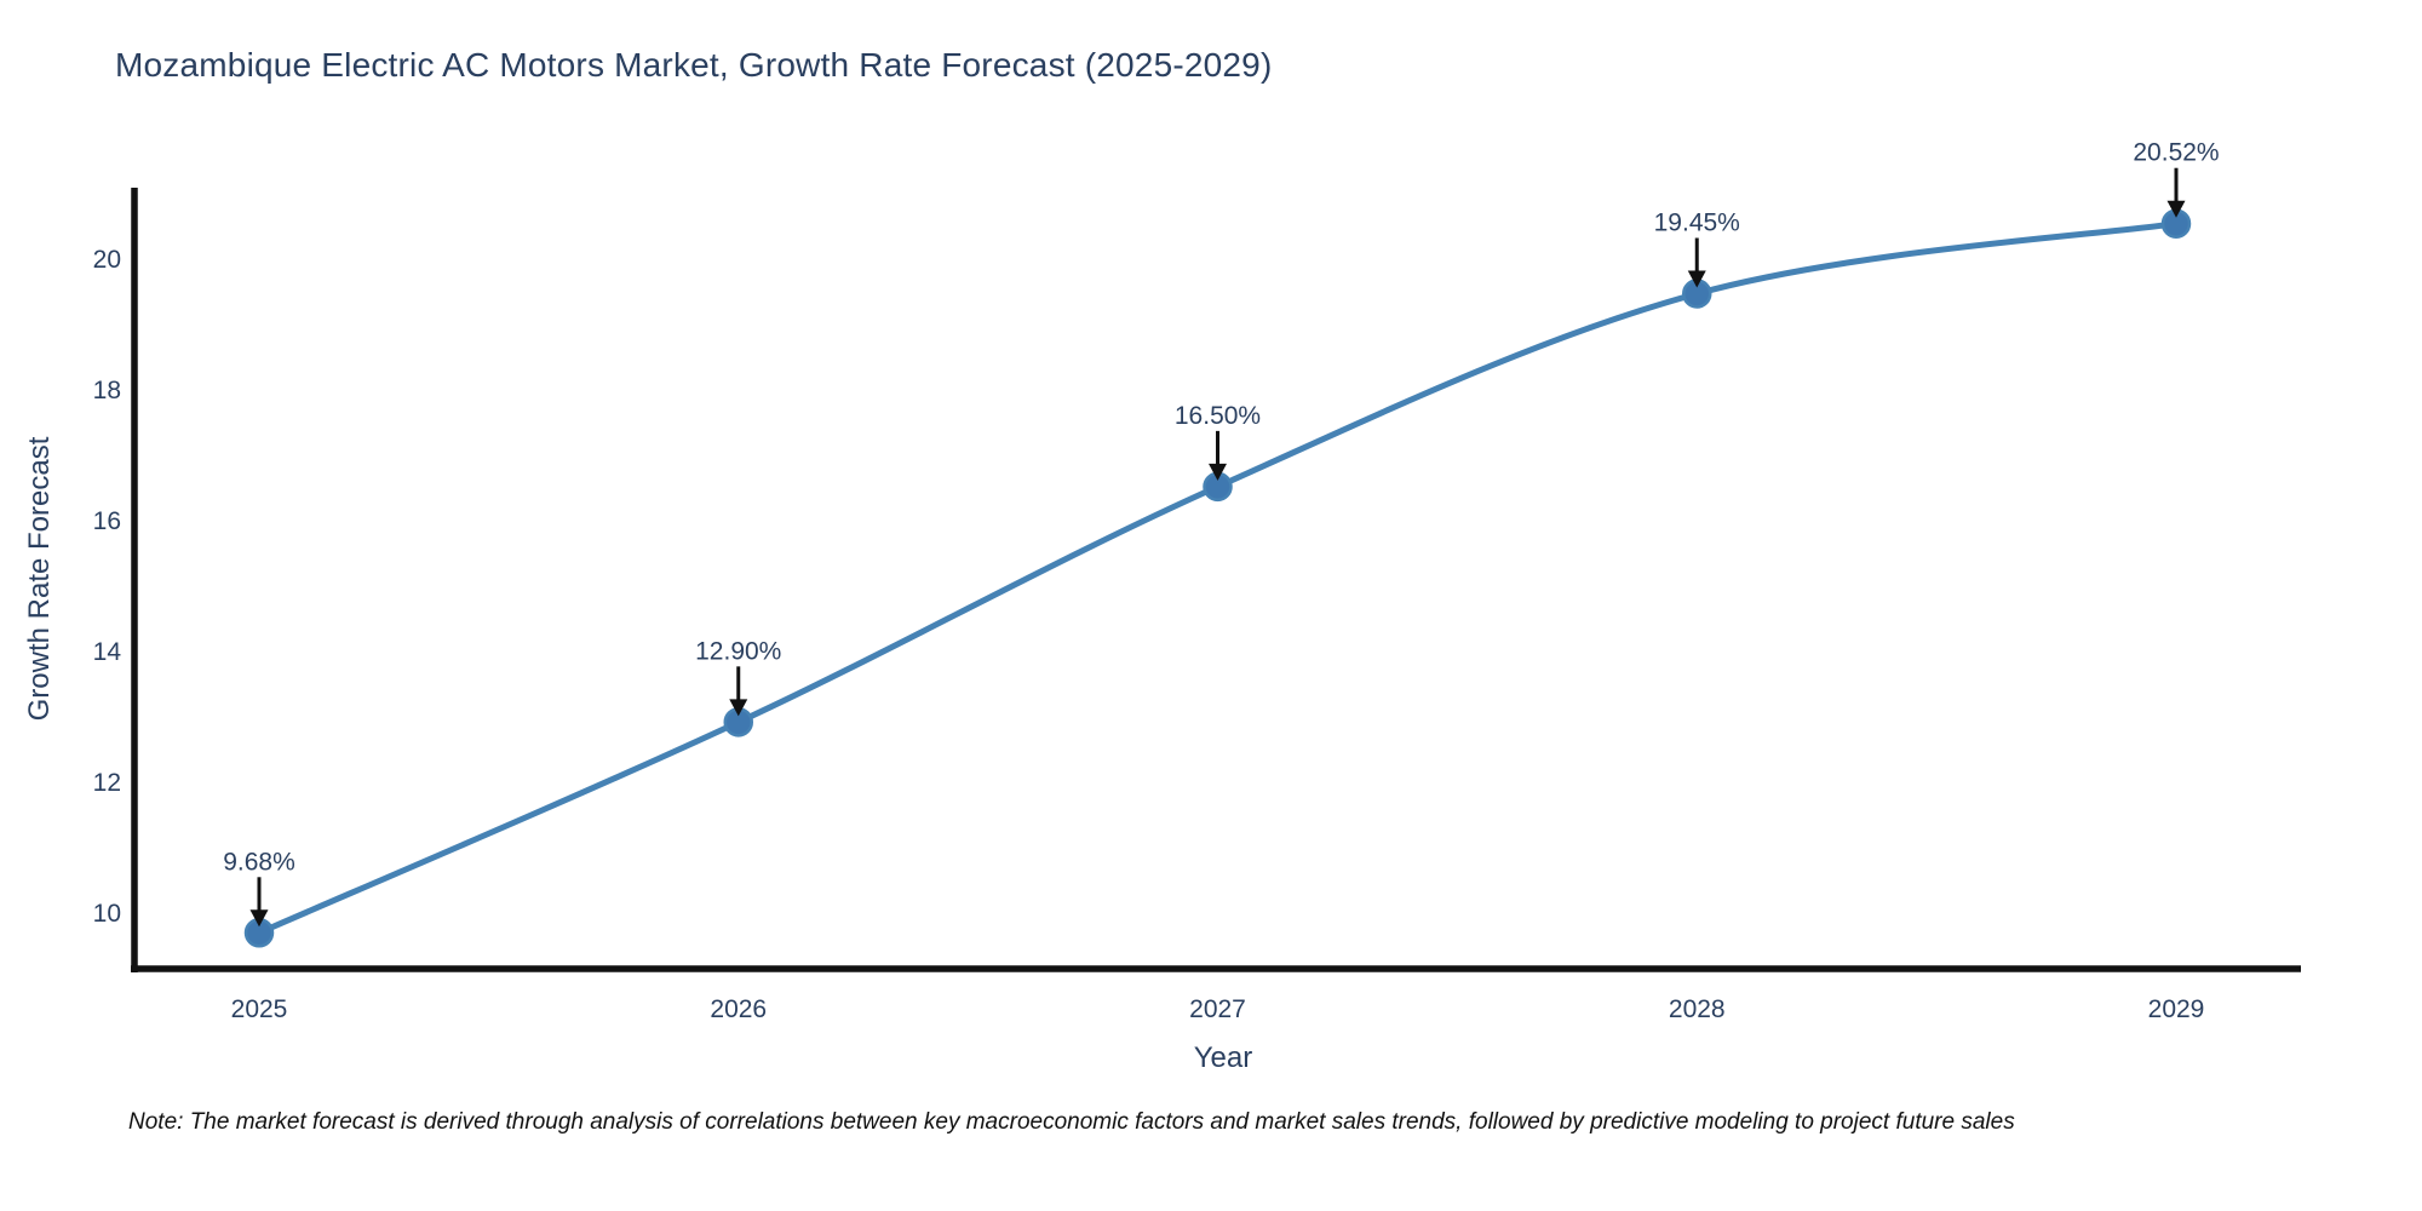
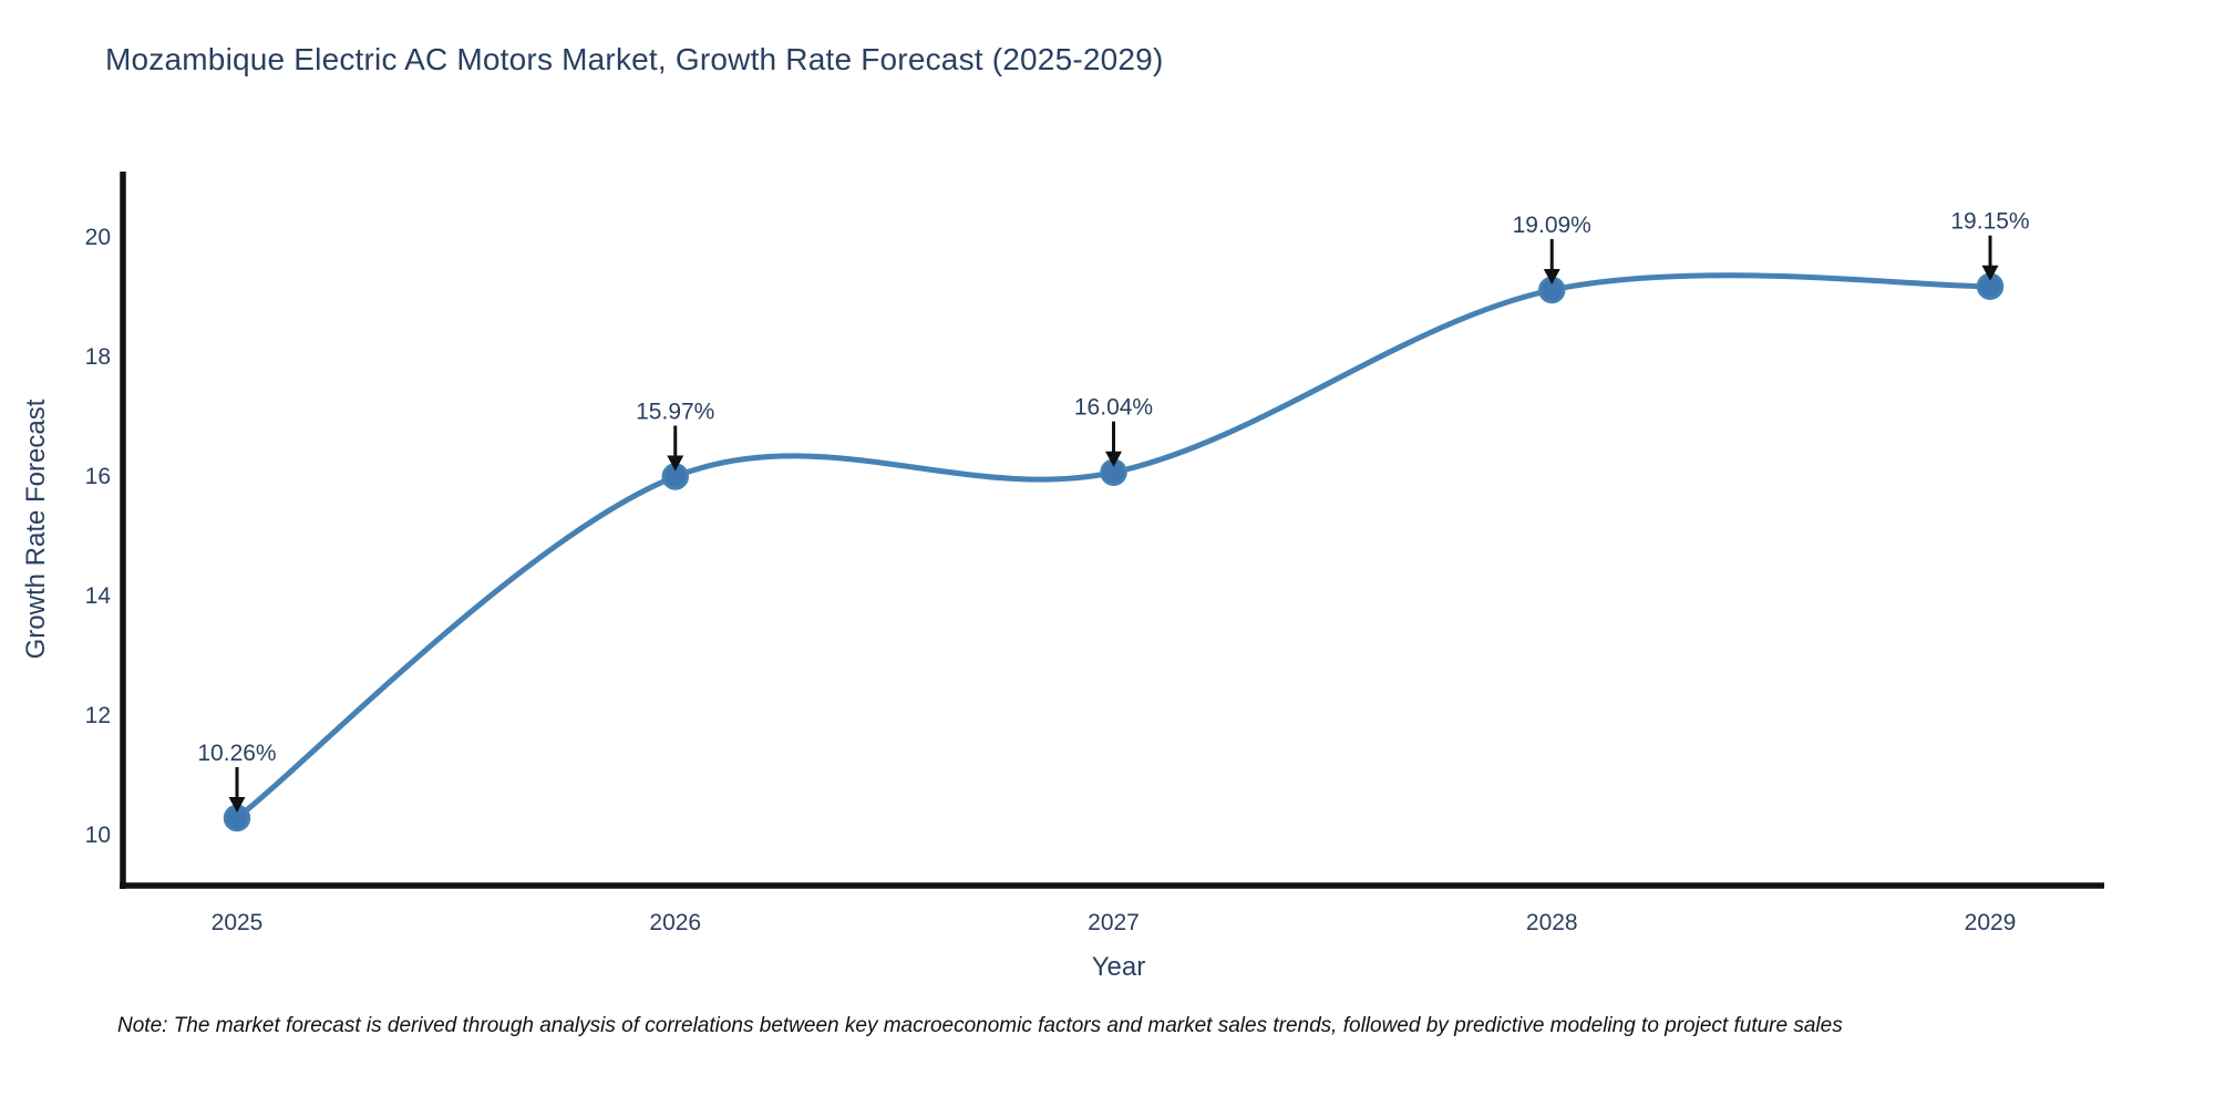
2025: 9.68% -> 10.26%
2026: 12.90% -> 15.97%
2027: 16.50% -> 16.04%
2028: 19.45% -> 19.09%
2029: 20.52% -> 19.15%
